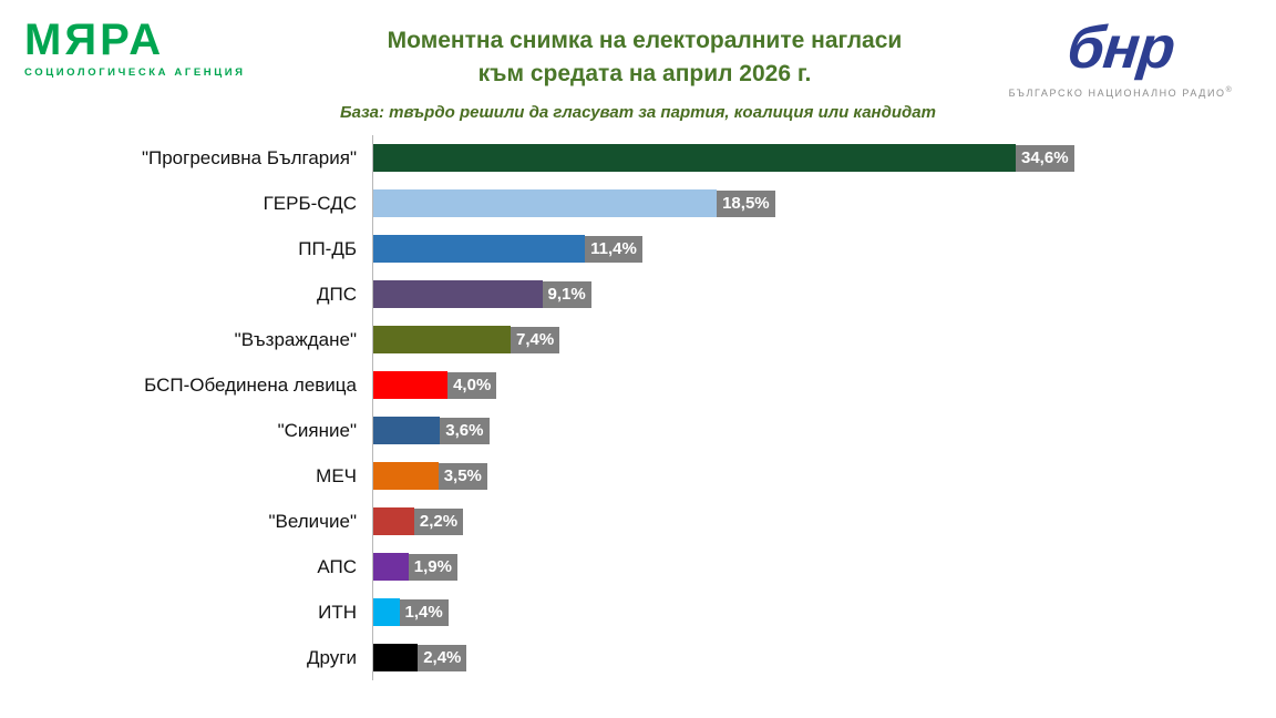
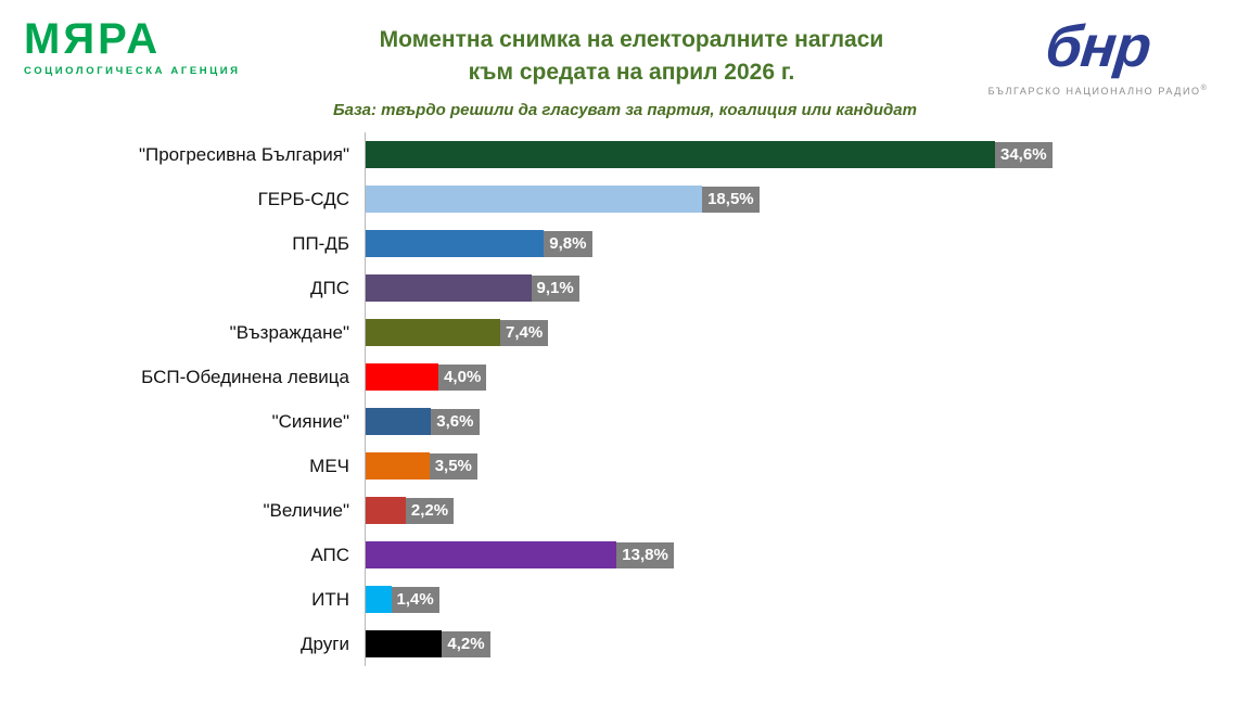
ПП-ДБ: 11,4% -> 9,8%
АПС: 1,9% -> 13,8%
Други: 2,4% -> 4,2%
